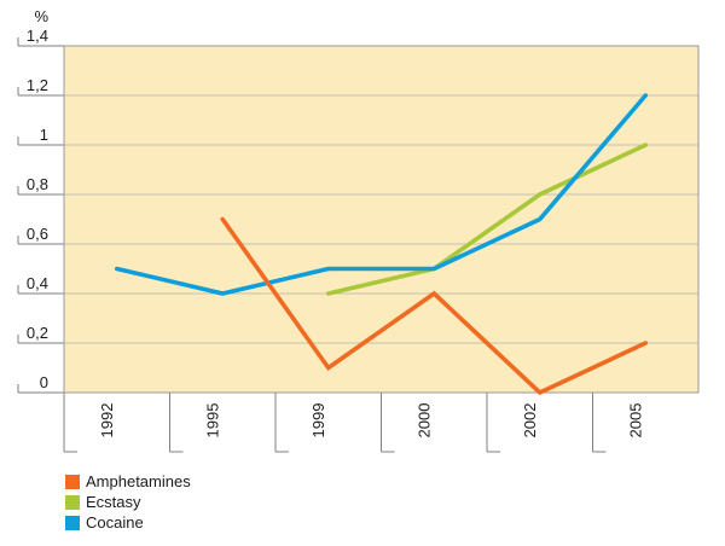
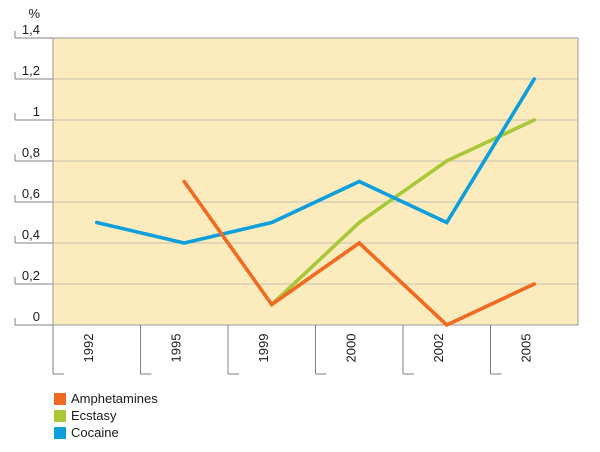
Ecstasy/1999: 0,4 -> 0,1
Cocaine/2000: 0,5 -> 0,7
Cocaine/2002: 0,7 -> 0,5
